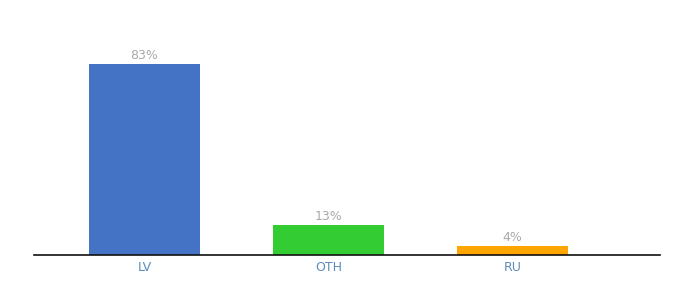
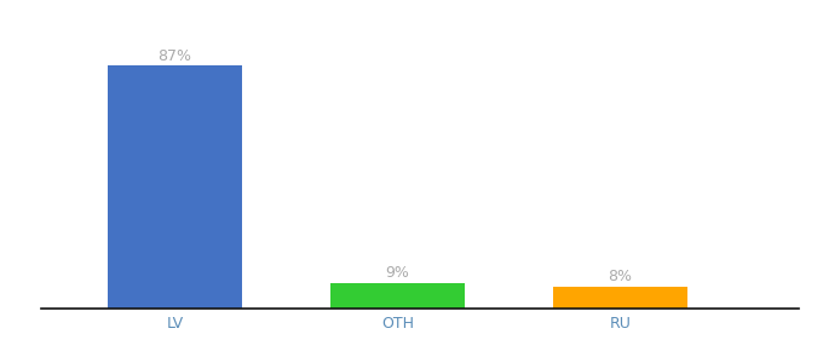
LV: 83% -> 87%
OTH: 13% -> 9%
RU: 4% -> 8%
